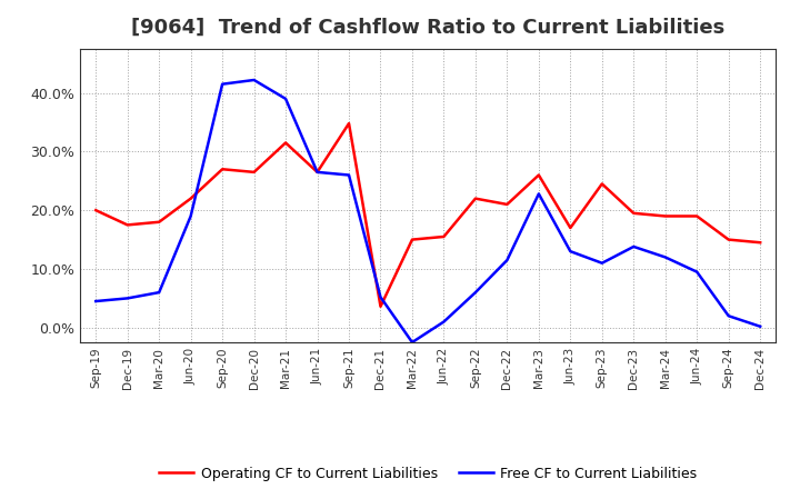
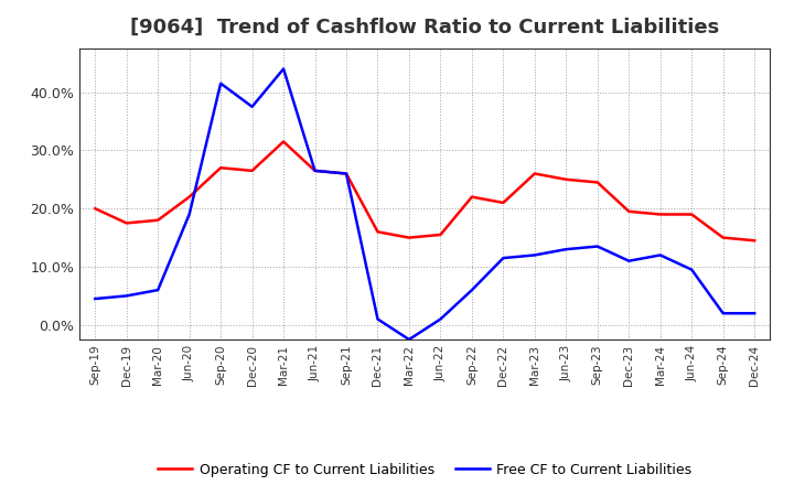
Free CF to Current Liabilities/Dec-20: 42.2% -> 37.5%
Free CF to Current Liabilities/Mar-21: 39.0% -> 44.0%
Operating CF to Current Liabilities/Sep-21: 34.8% -> 26.0%
Operating CF to Current Liabilities/Dec-21: 3.6% -> 16.0%
Free CF to Current Liabilities/Dec-21: 5.2% -> 1.0%
Free CF to Current Liabilities/Mar-23: 22.8% -> 12.0%
Operating CF to Current Liabilities/Jun-23: 17.0% -> 25.0%
Free CF to Current Liabilities/Sep-23: 11.0% -> 13.5%
Free CF to Current Liabilities/Dec-23: 13.8% -> 11.0%
Free CF to Current Liabilities/Dec-24: 0.2% -> 2.0%
